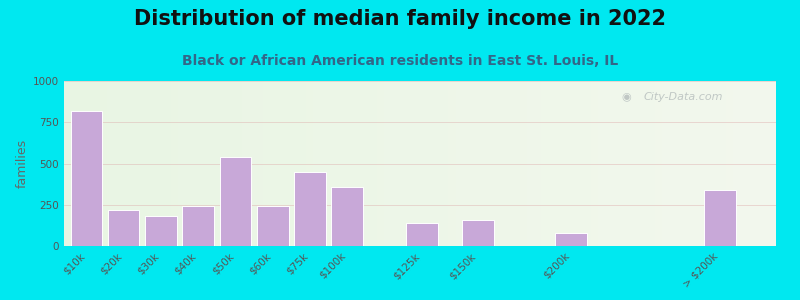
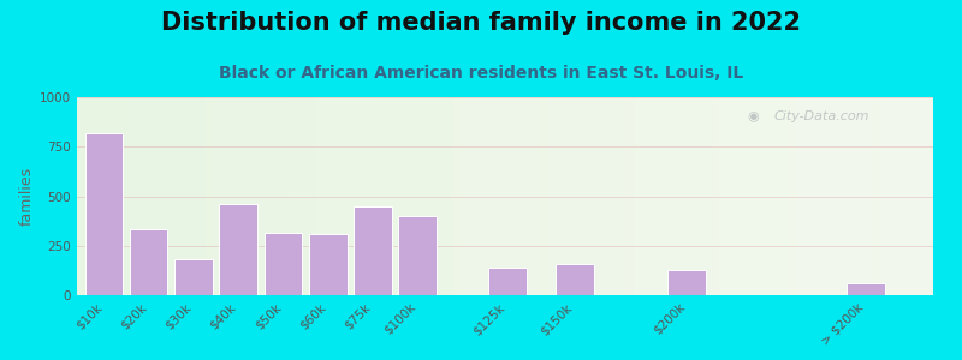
$20k: 220 -> 340
$40k: 240 -> 460
$50k: 540 -> 320
$60k: 240 -> 310
$100k: 360 -> 400
$200k: 80 -> 130
> $200k: 340 -> 60
